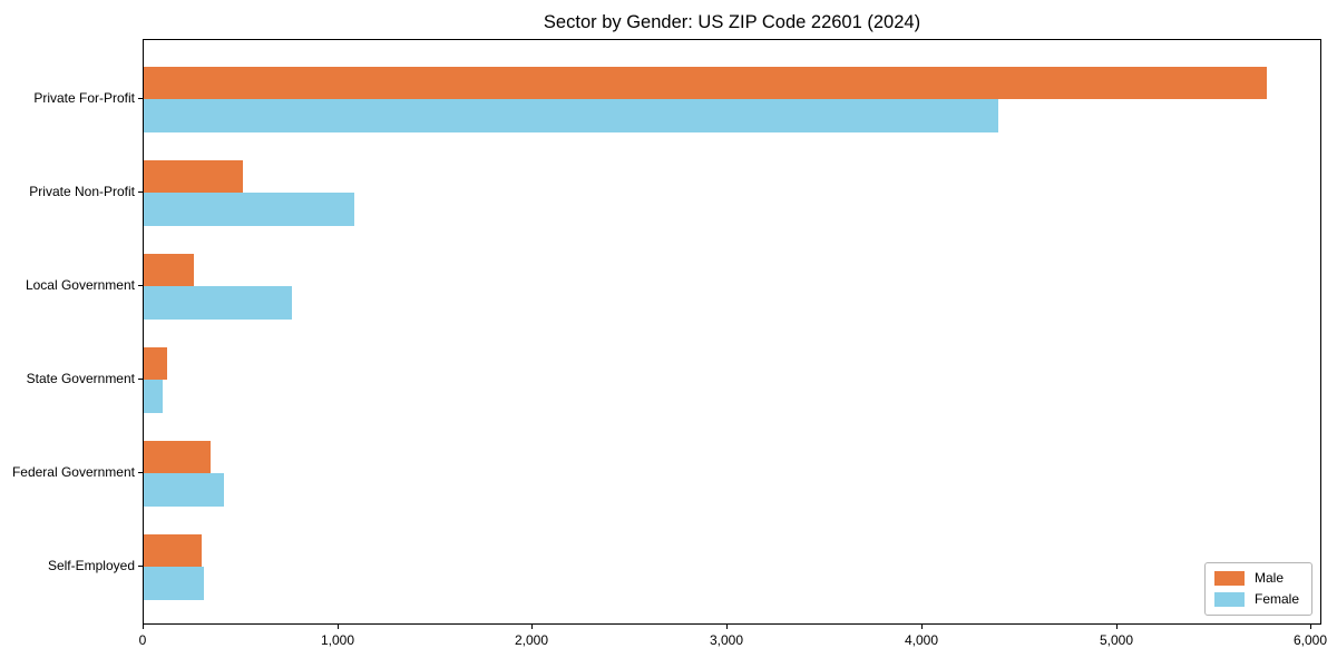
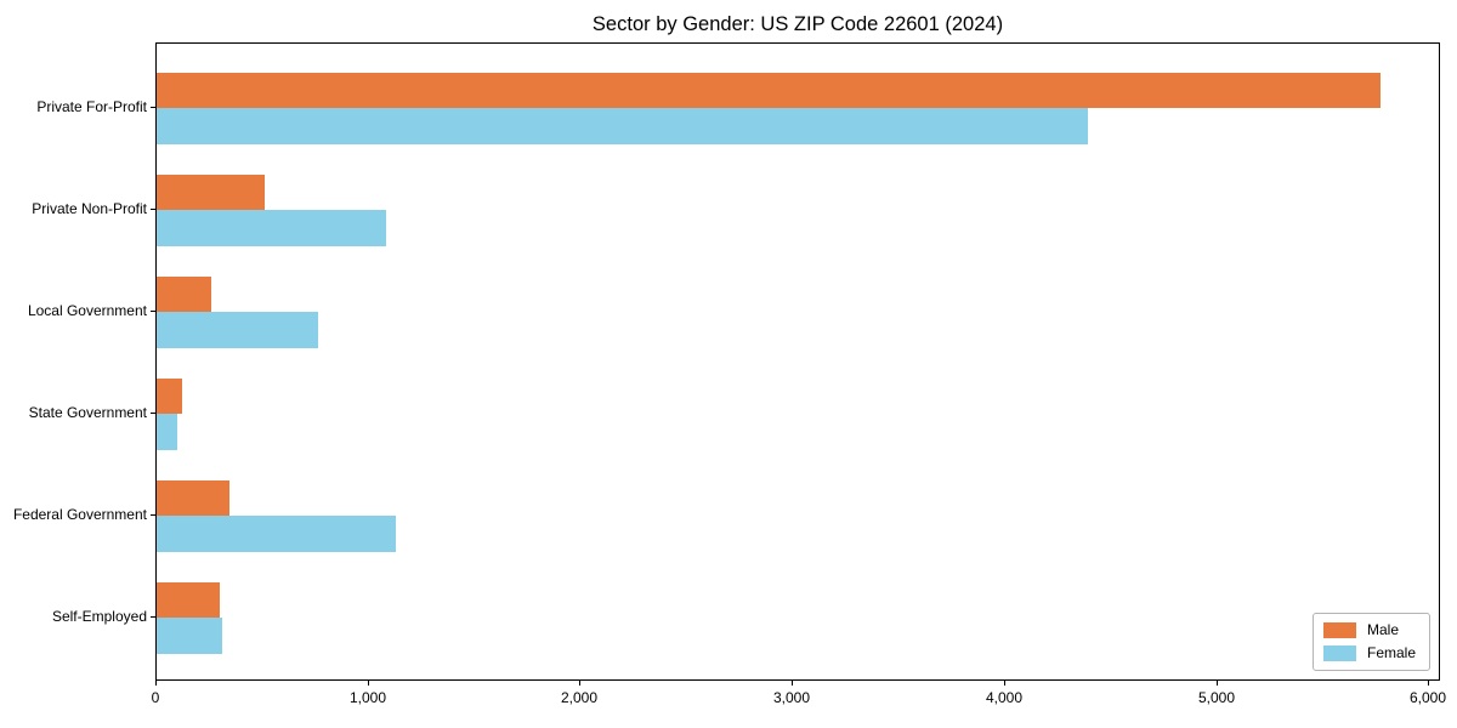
Female/Federal Government: 410 -> 1130
